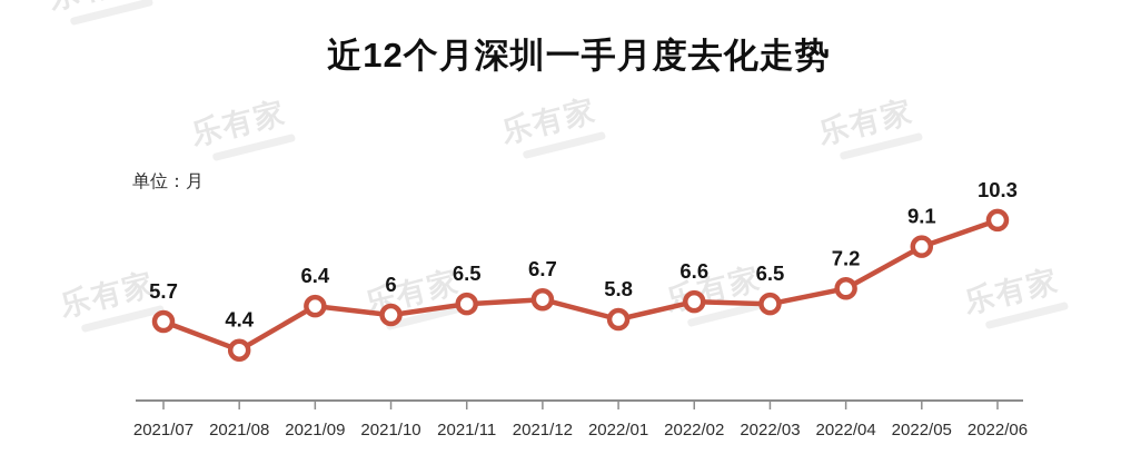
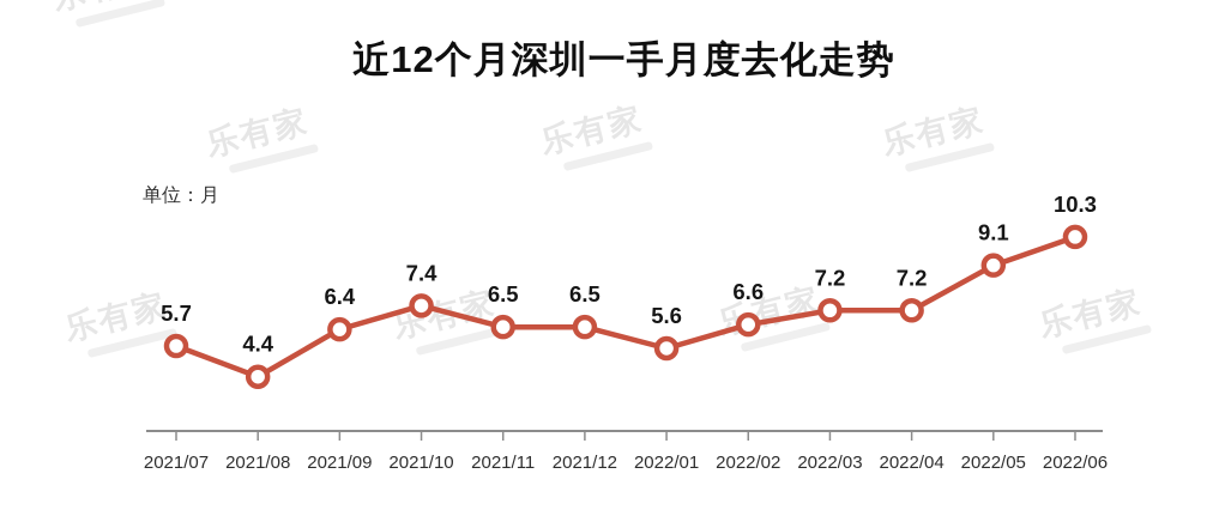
2021/10: 6 -> 7.4
2021/12: 6.7 -> 6.5
2022/01: 5.8 -> 5.6
2022/03: 6.5 -> 7.2
